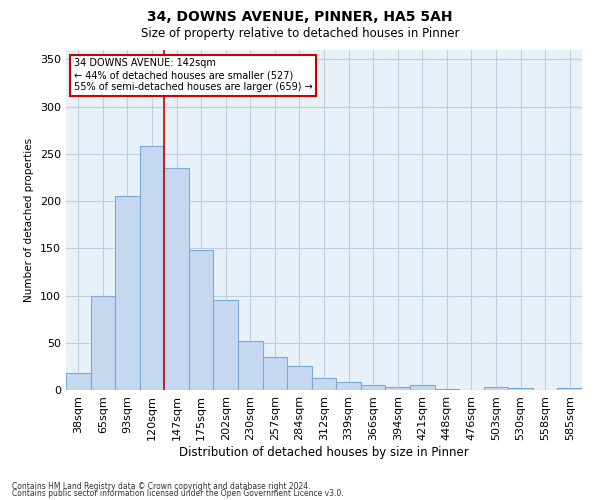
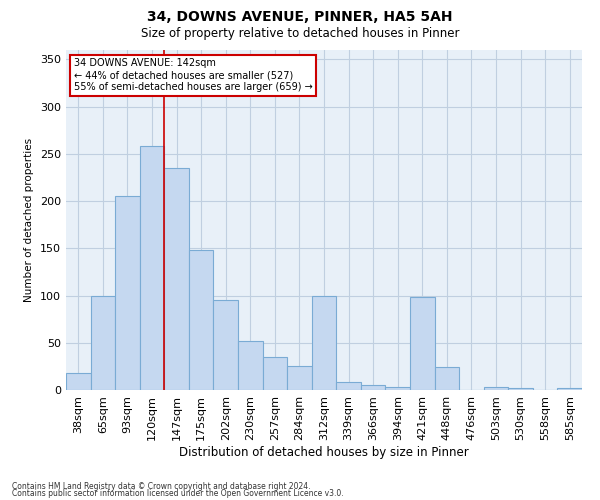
312sqm: 13 -> 100
421sqm: 5 -> 98
448sqm: 1 -> 24
